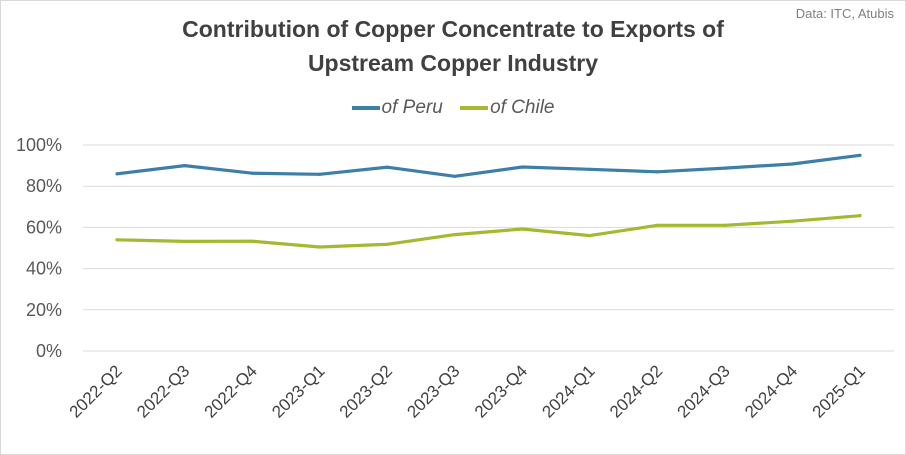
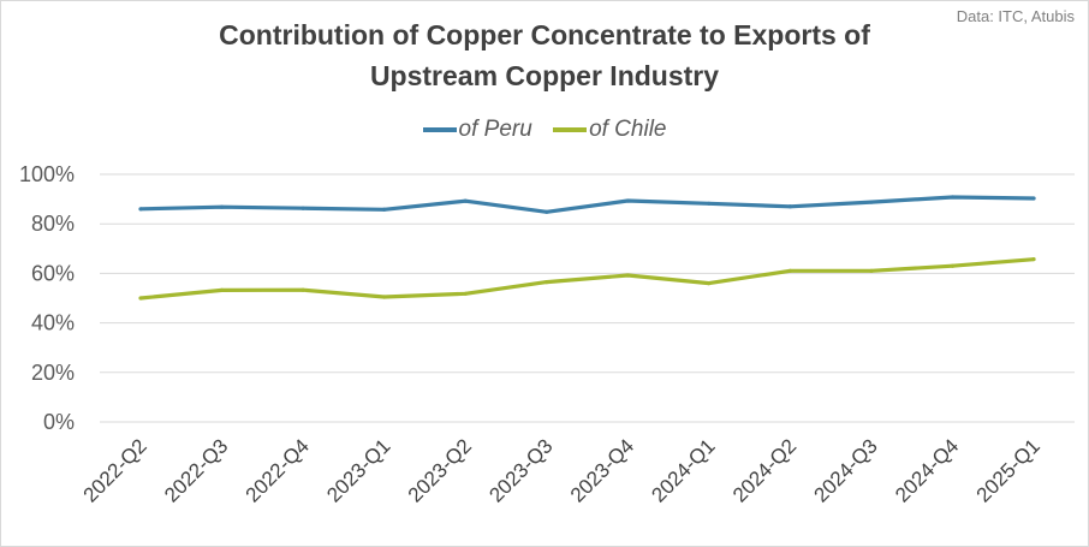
of Chile/2022-Q2: 54% -> 50%
of Peru/2022-Q3: 90% -> 87%
of Peru/2025-Q1: 95% -> 90%
